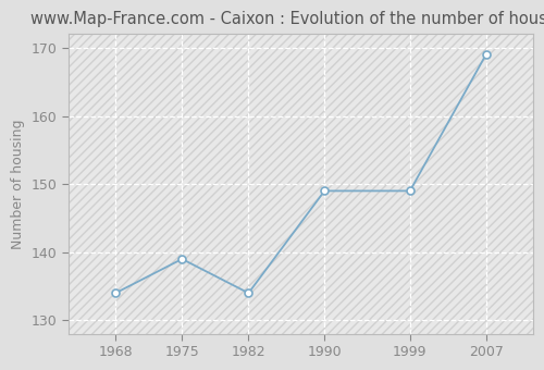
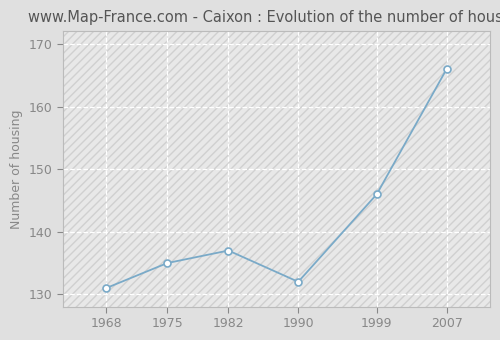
1968: 134 -> 131
1975: 139 -> 135
1982: 134 -> 137
1990: 149 -> 132
1999: 149 -> 146
2007: 169 -> 166
